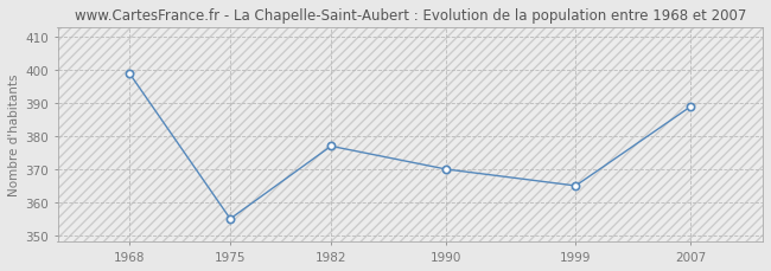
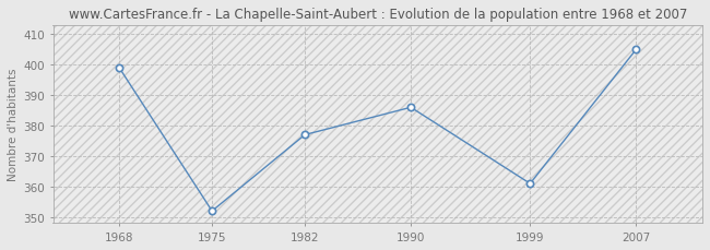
1975: 355 -> 352
1990: 370 -> 386
1999: 365 -> 361
2007: 389 -> 405
